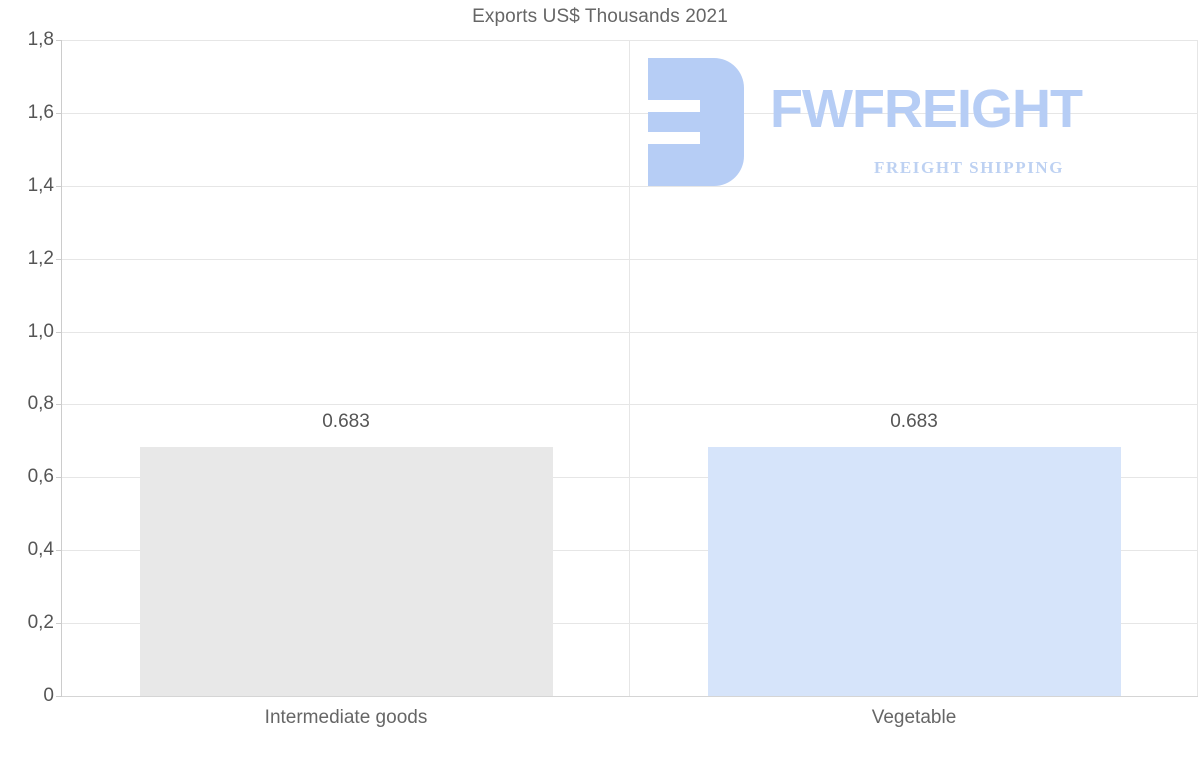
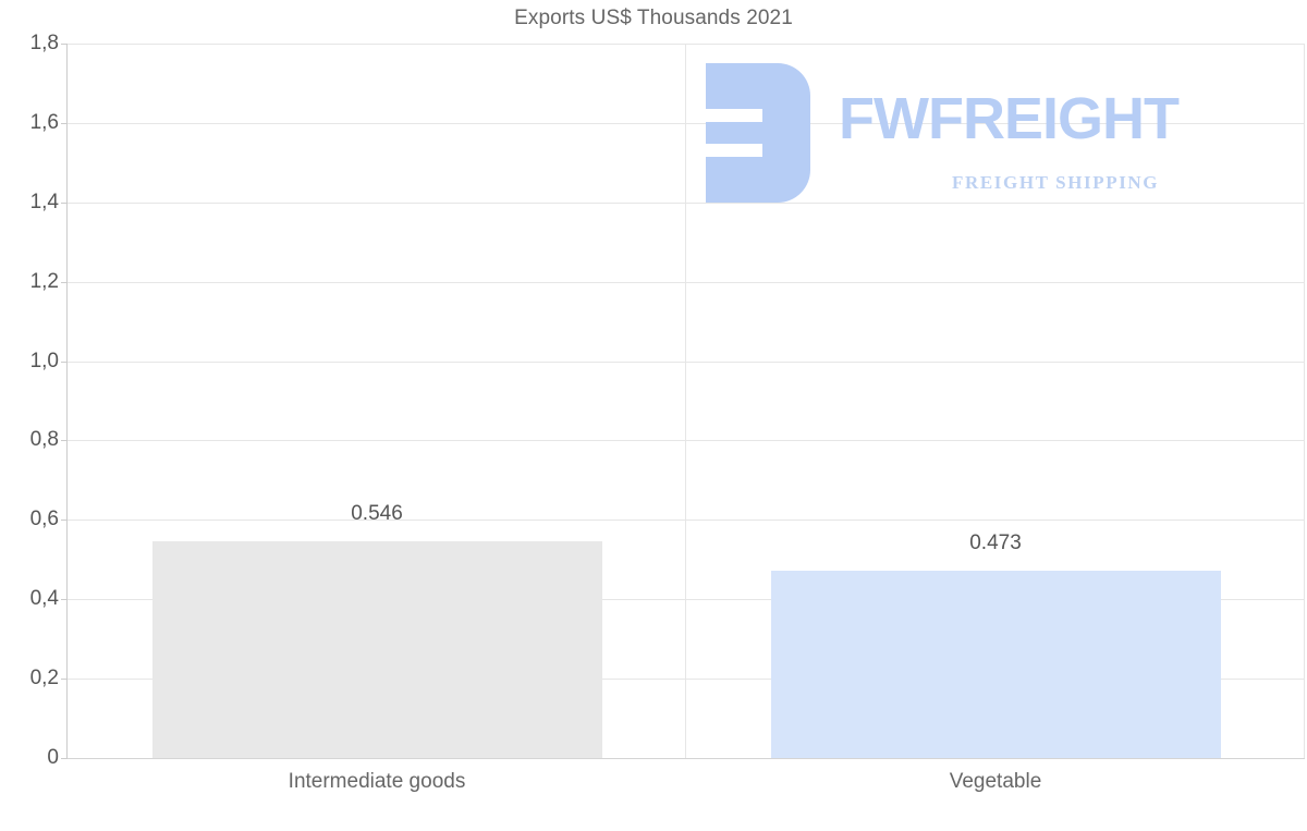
Intermediate goods: 0.683 -> 0.546
Vegetable: 0.683 -> 0.473
